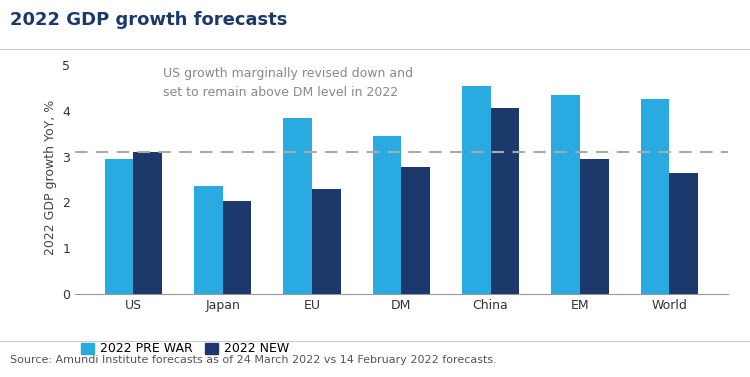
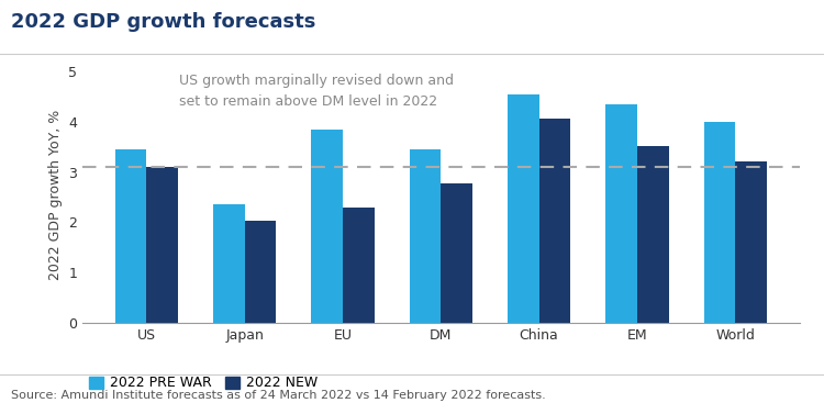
2022 PRE WAR/US: 2.95 -> 3.45
2022 NEW/EM: 2.95 -> 3.52
2022 PRE WAR/World: 4.25 -> 4.00
2022 NEW/World: 2.65 -> 3.20
